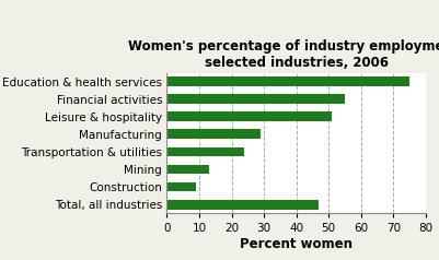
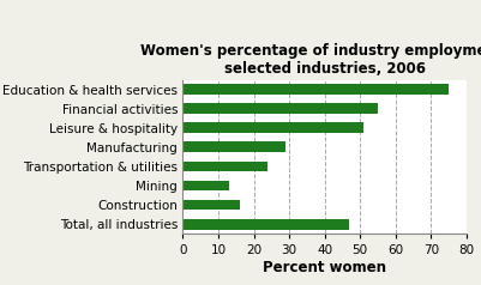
Construction: 9 -> 16
